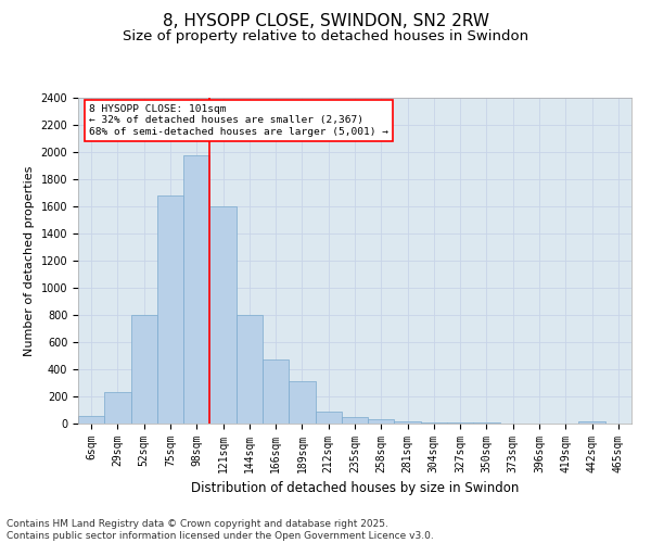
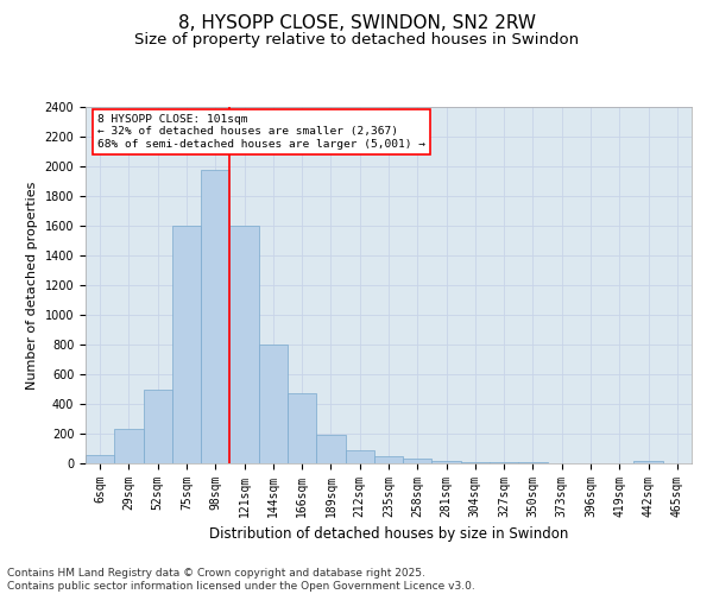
52sqm: 800 -> 500
75sqm: 1680 -> 1600
189sqm: 310 -> 190
